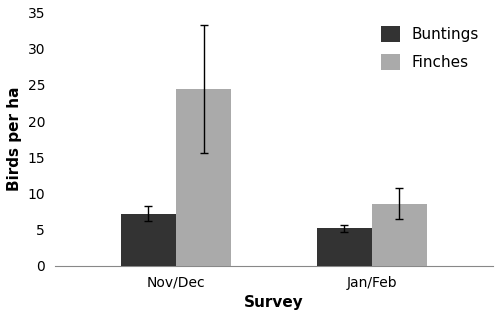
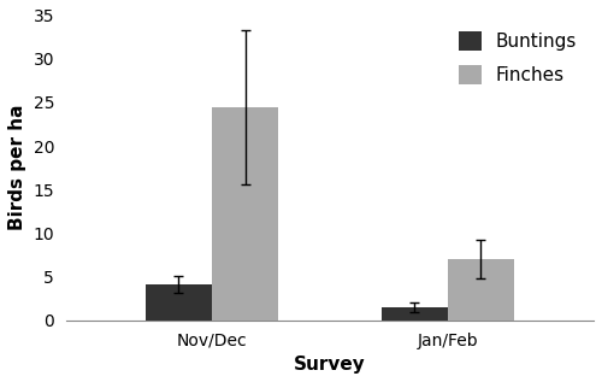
Buntings/Nov/Dec: 7.2 -> 4.1
Buntings/Jan/Feb: 5.2 -> 1.5
Finches/Jan/Feb: 8.6 -> 7.0
